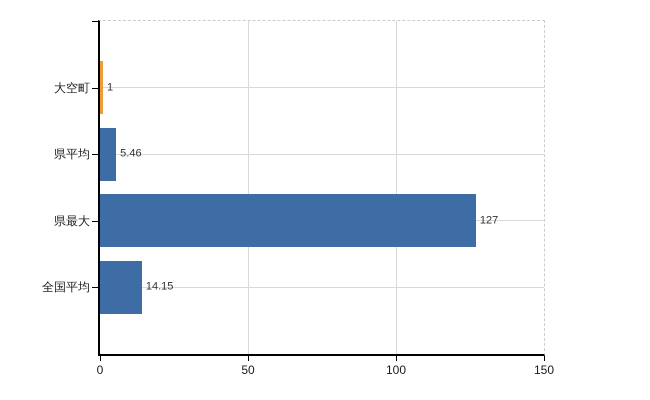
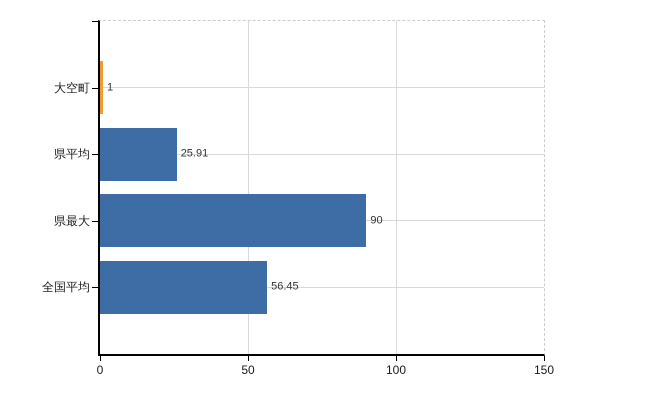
県平均: 5.46 -> 25.91
県最大: 127 -> 90
全国平均: 14.15 -> 56.45
